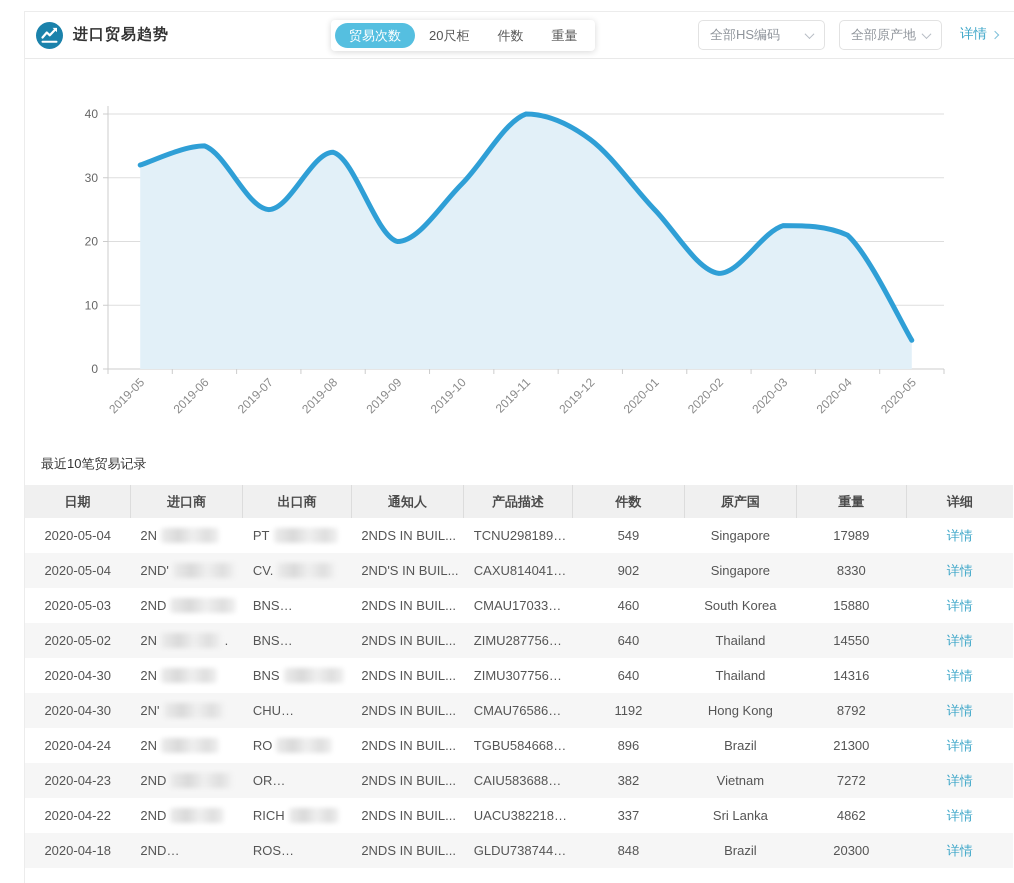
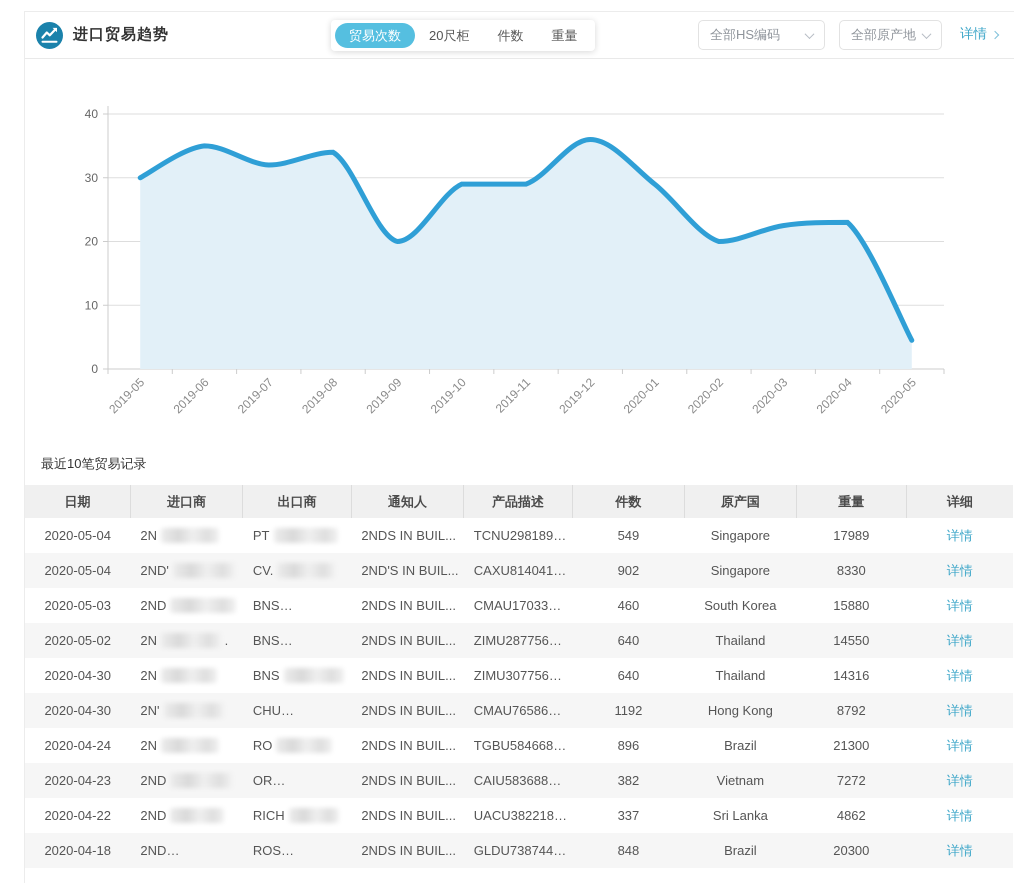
2019-05: 32 -> 30
2019-07: 25 -> 32
2019-11: 40 -> 29
2020-01: 25 -> 29
2020-02: 15 -> 20
2020-04: 21 -> 23
